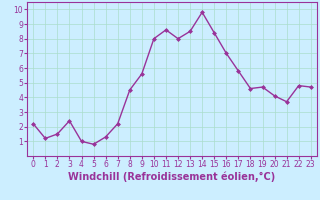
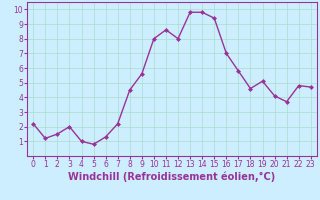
3: 2.4 -> 2.0
13: 8.5 -> 9.8
15: 8.4 -> 9.4
19: 4.7 -> 5.1
